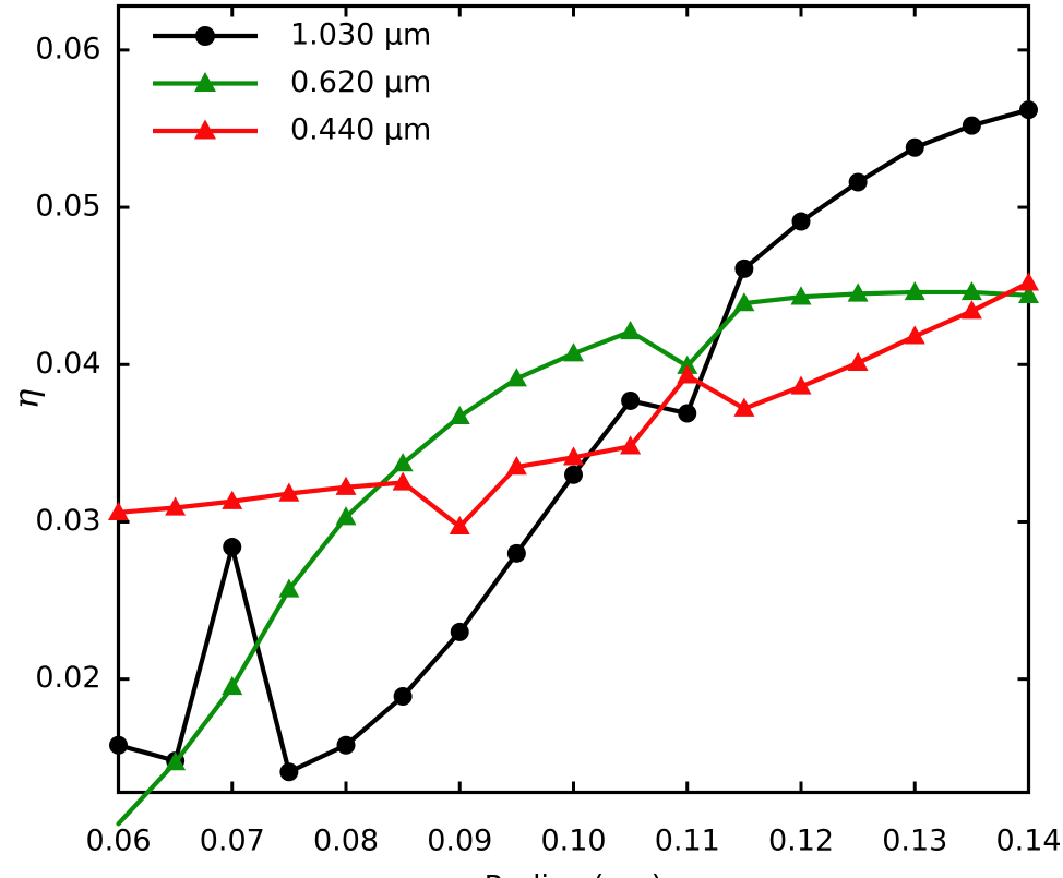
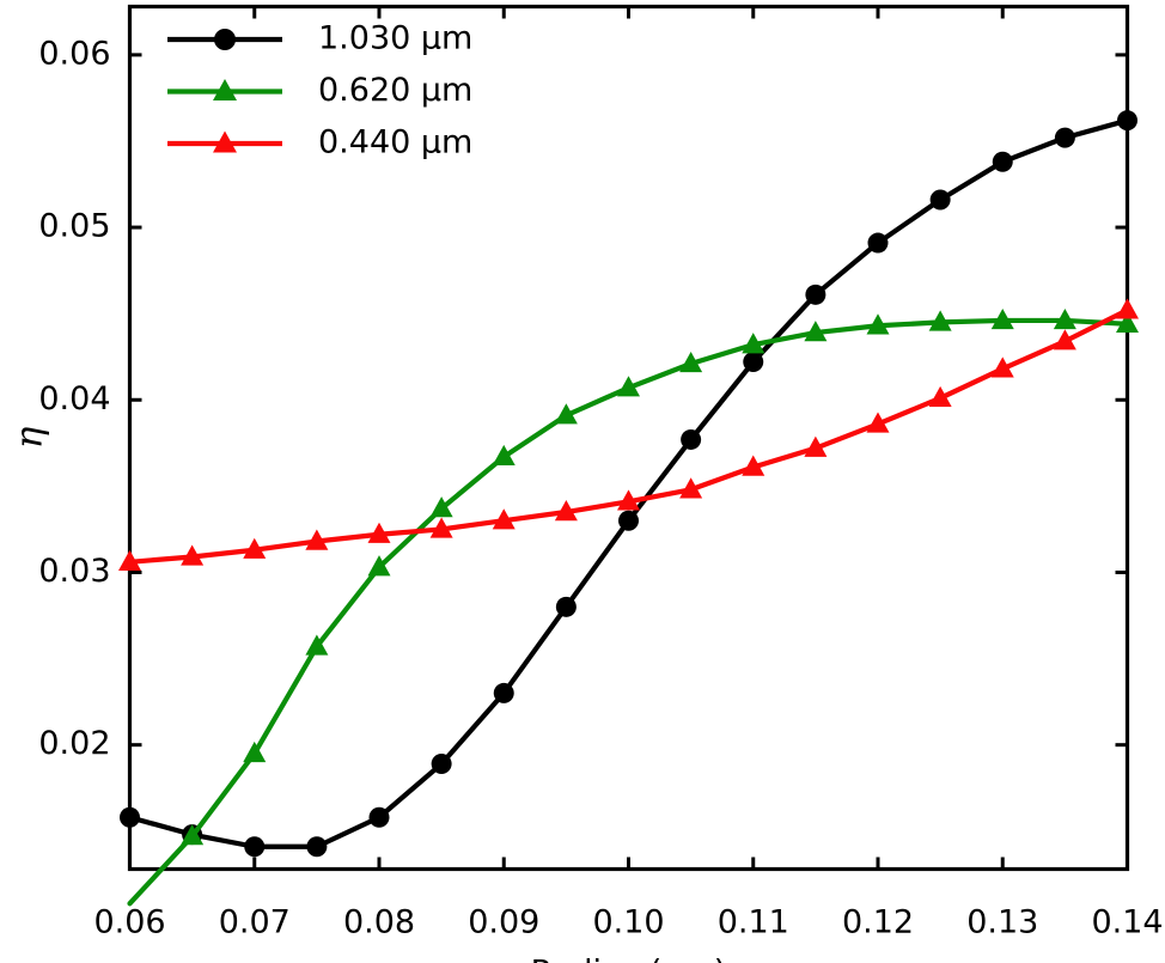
1.030 µm/0.07: 0.0284 -> 0.0141
0.440 µm/0.09: 0.0297 -> 0.0330
1.030 µm/0.11: 0.0369 -> 0.0422
0.620 µm/0.11: 0.0399 -> 0.0432
0.440 µm/0.11: 0.0393 -> 0.0361
